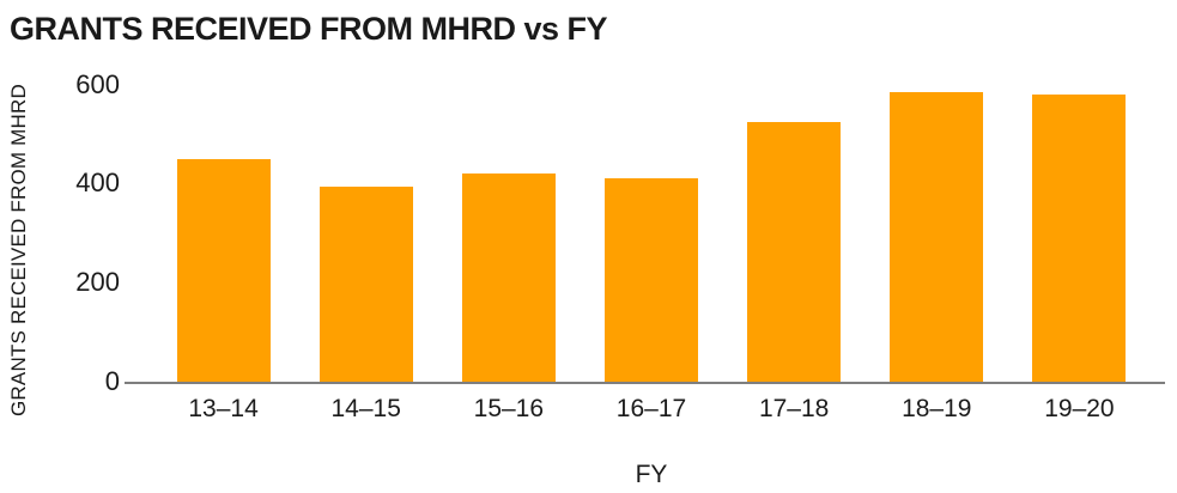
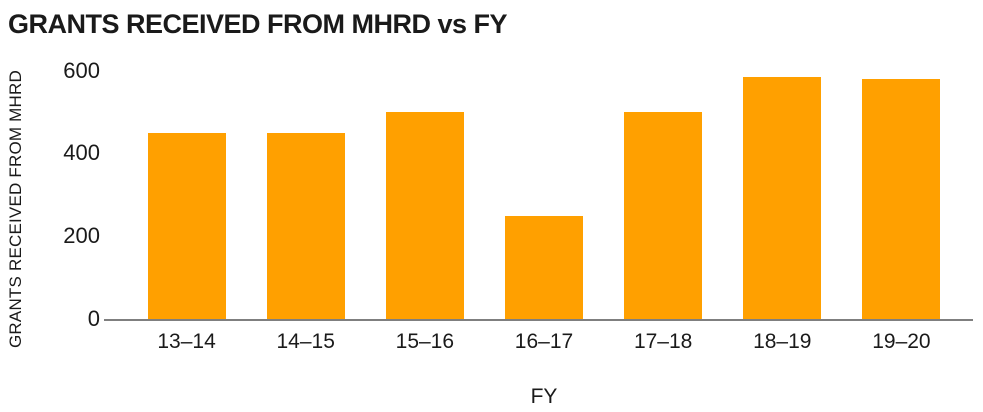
14–15: 400 -> 450
15–16: 420 -> 500
16–17: 410 -> 250
17–18: 520 -> 500
